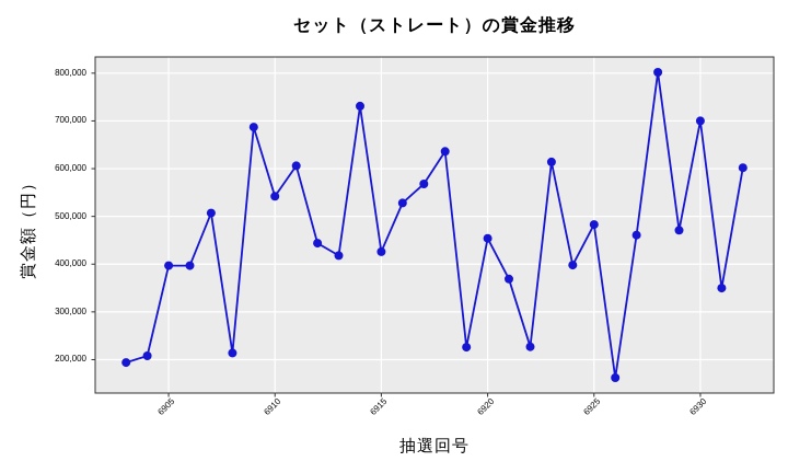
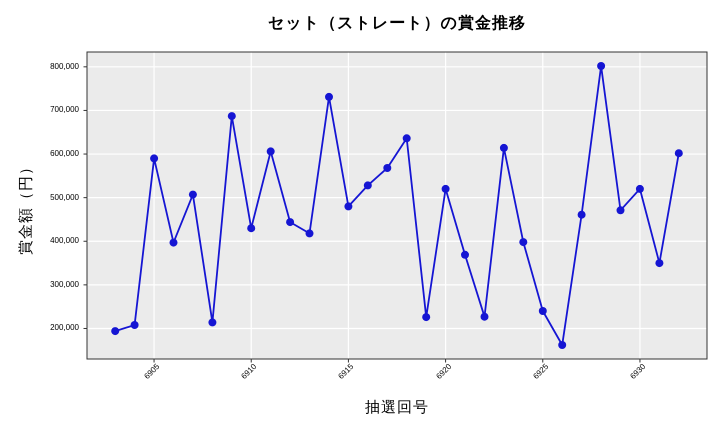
6905: 400000 -> 590000
6910: 540000 -> 430000
6915: 430000 -> 480000
6920: 450000 -> 520000
6925: 480000 -> 240000
6930: 700000 -> 520000
